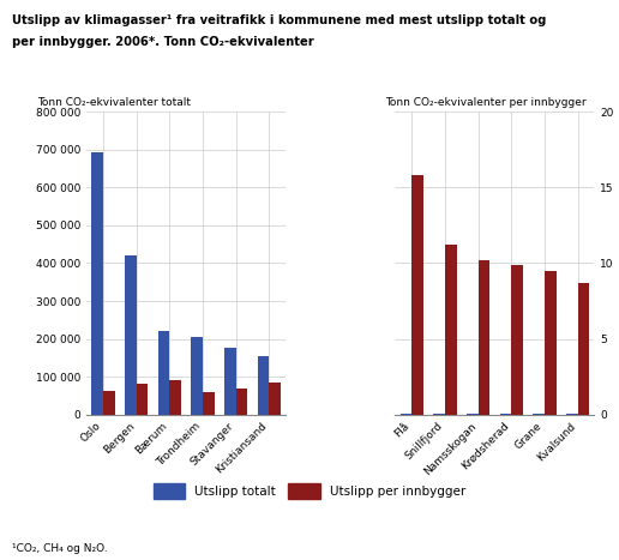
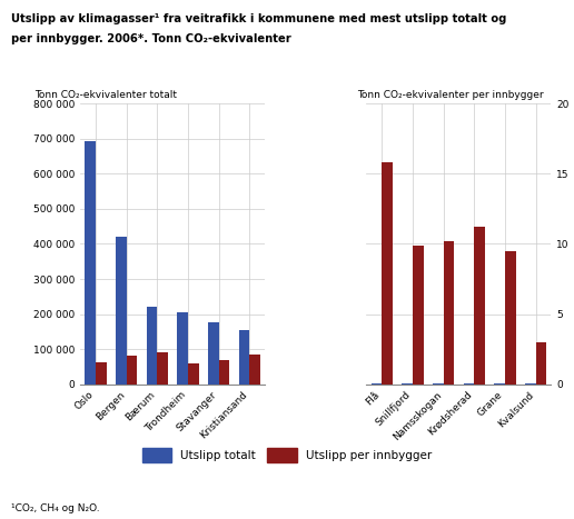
Tonn CO₂-ekvivalenter per innbygger/Utslipp per innbygger/Snillfjord: 11.2 -> 9.9
Tonn CO₂-ekvivalenter per innbygger/Utslipp per innbygger/Krødsherad: 9.9 -> 11.2
Tonn CO₂-ekvivalenter per innbygger/Utslipp per innbygger/Kvalsund: 8.7 -> 3.0
